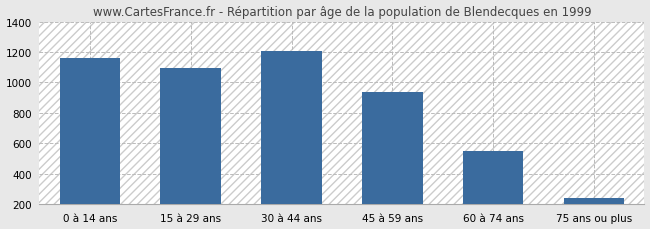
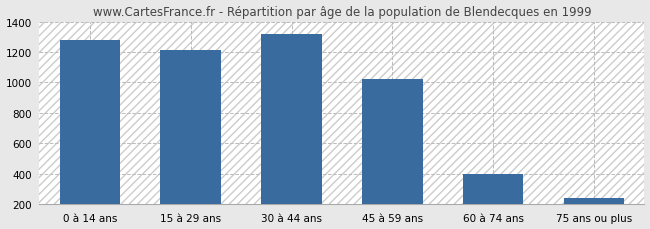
0 à 14 ans: 1160 -> 1280
15 à 29 ans: 1100 -> 1210
30 à 44 ans: 1200 -> 1320
45 à 59 ans: 940 -> 1020
60 à 74 ans: 550 -> 400
